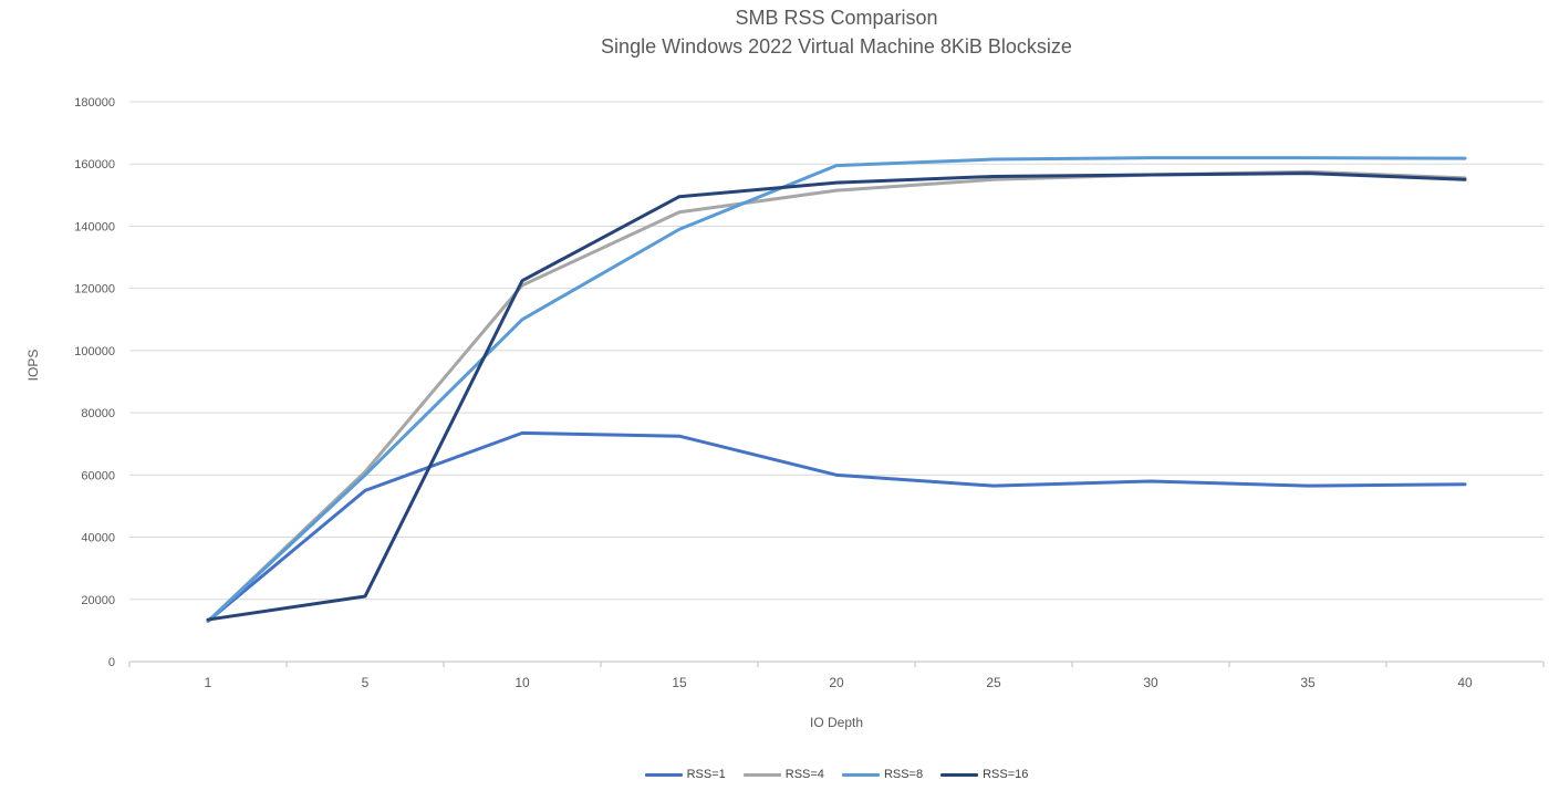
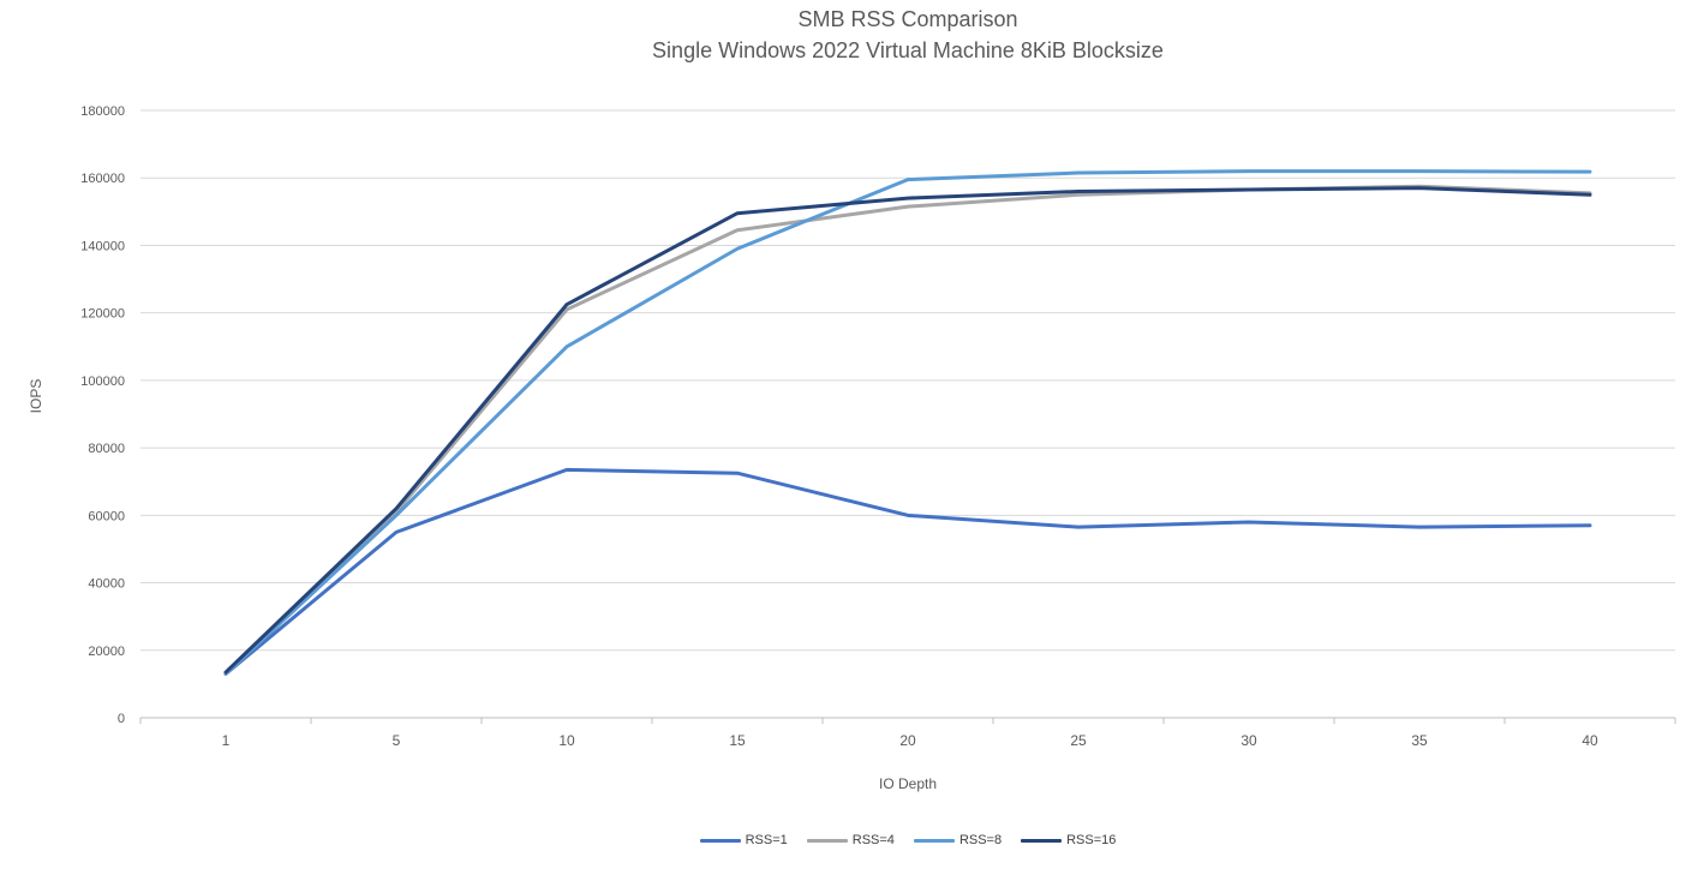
RSS=16/5: 21000 -> 62000
